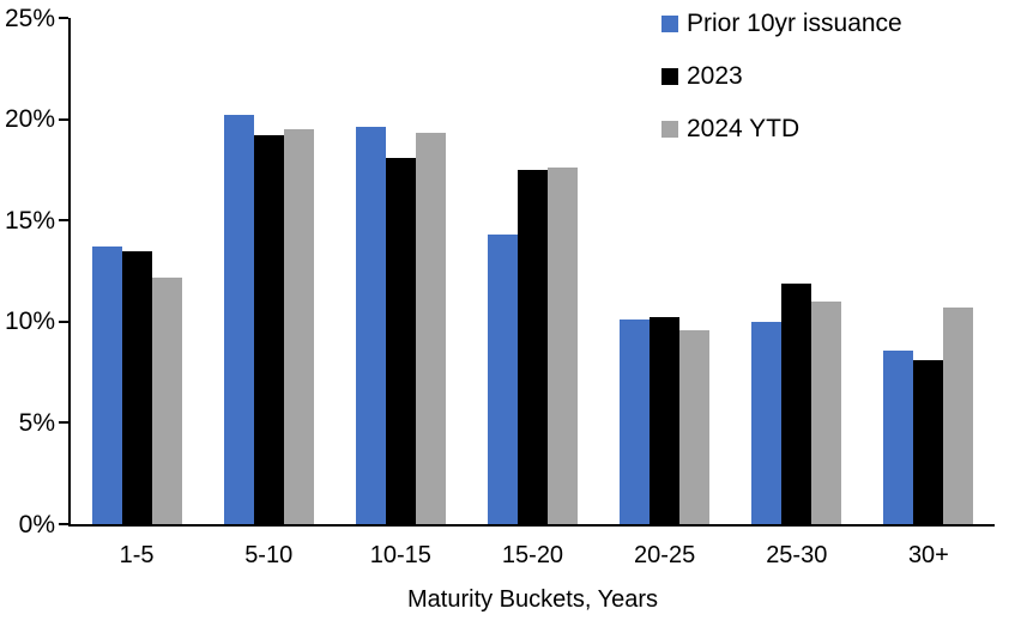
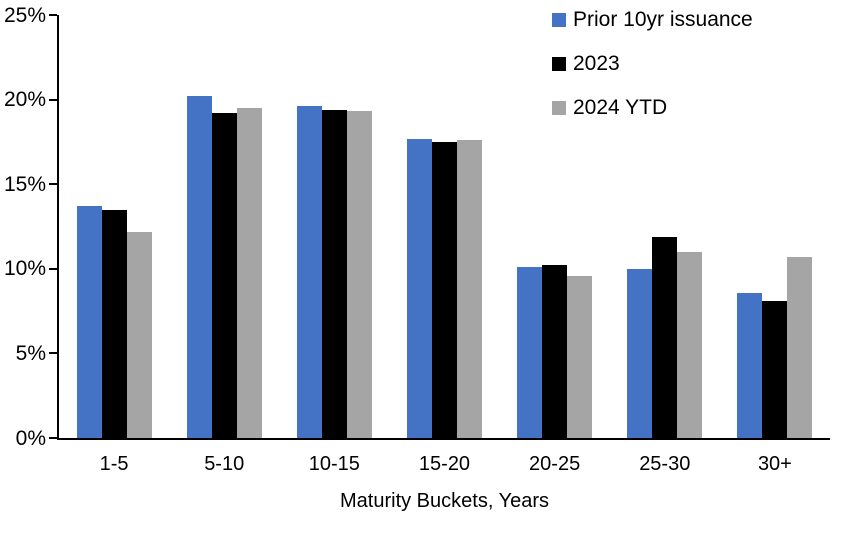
2023/10-15: 18.1% -> 19.4%
Prior 10yr issuance/15-20: 14.3% -> 17.7%
